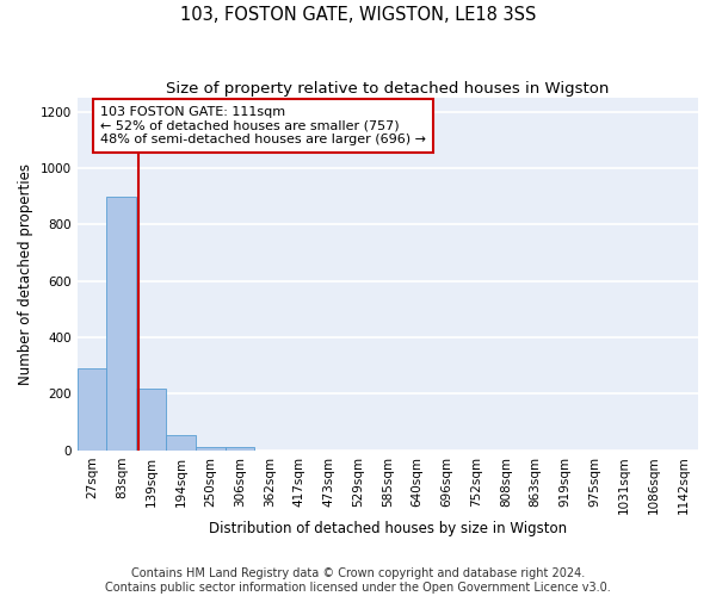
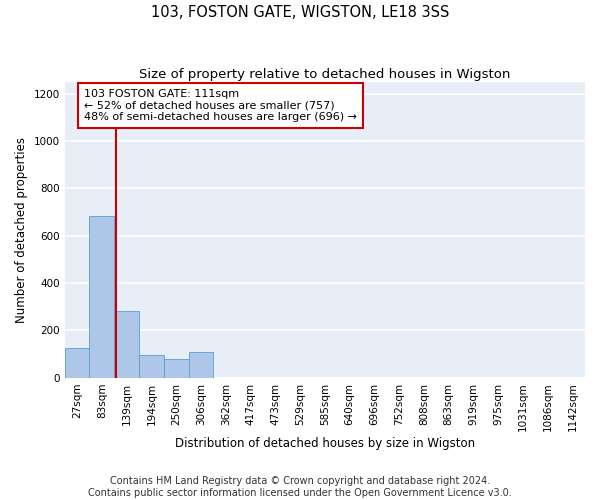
27sqm: 290 -> 125
83sqm: 900 -> 685
139sqm: 220 -> 280
194sqm: 55 -> 95
250sqm: 10 -> 80
306sqm: 10 -> 110
